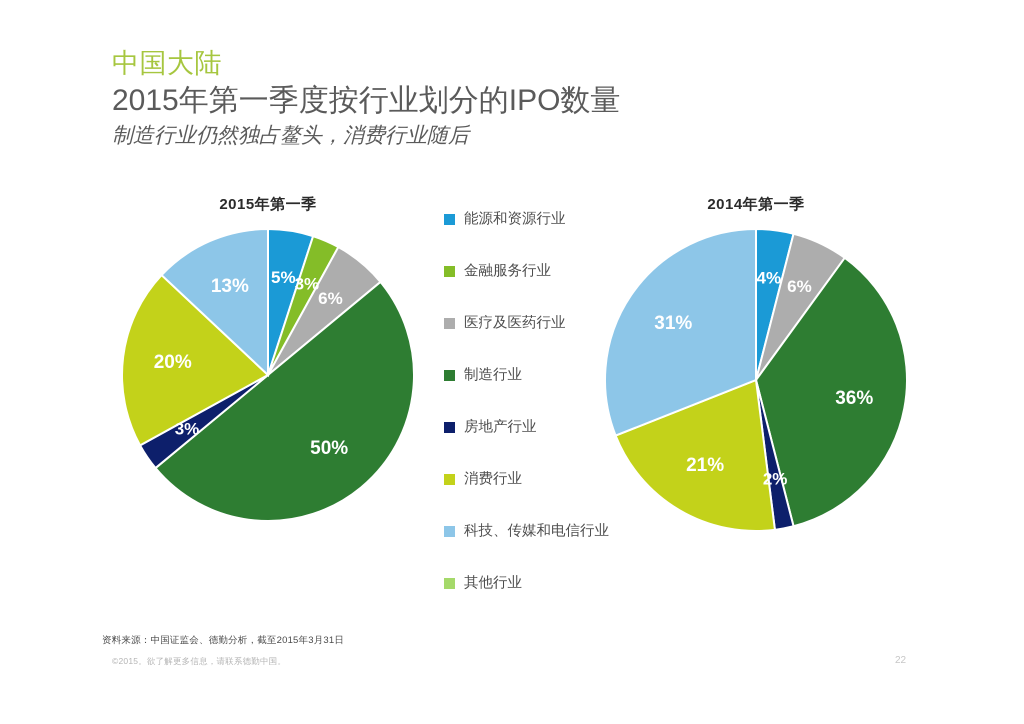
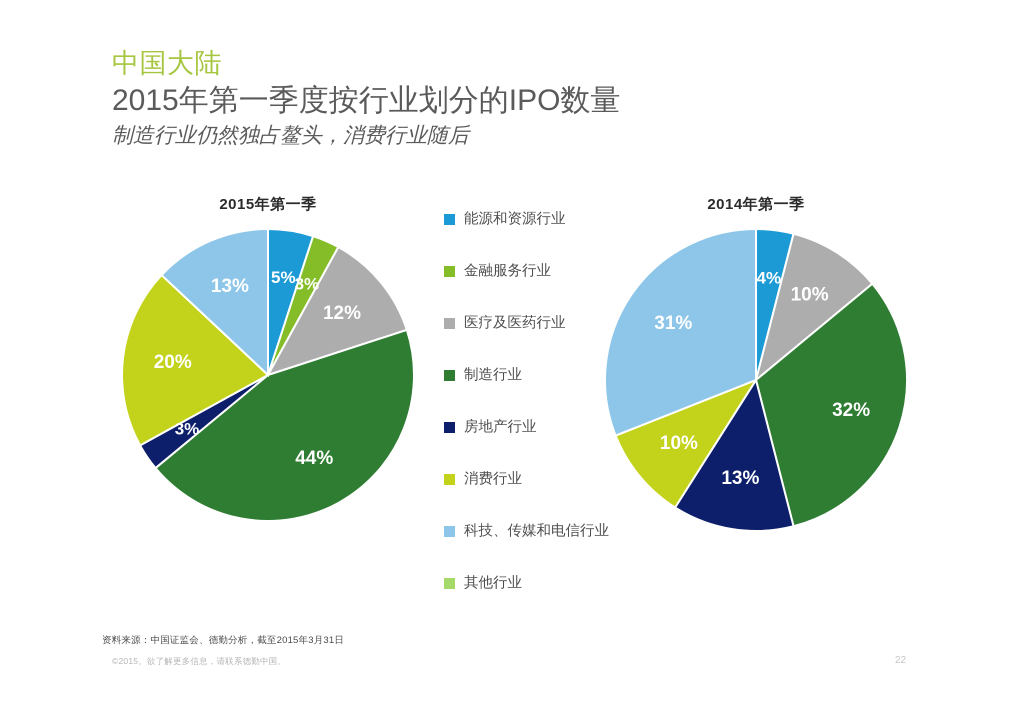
2015年第一季/医疗及医药行业: 6% -> 12%
2015年第一季/制造行业: 50% -> 44%
2014年第一季/医疗及医药行业: 6% -> 10%
2014年第一季/制造行业: 36% -> 32%
2014年第一季/房地产行业: 2% -> 13%
2014年第一季/消费行业: 21% -> 10%
